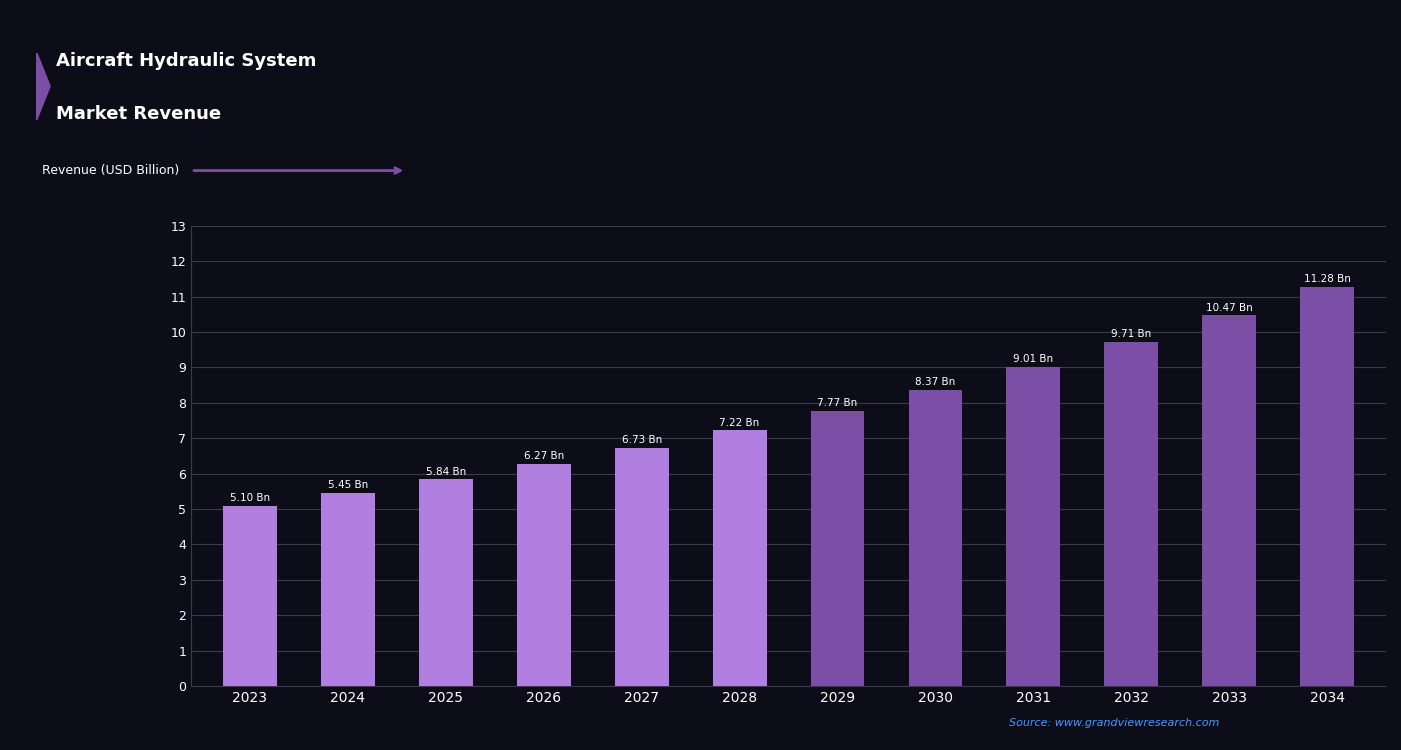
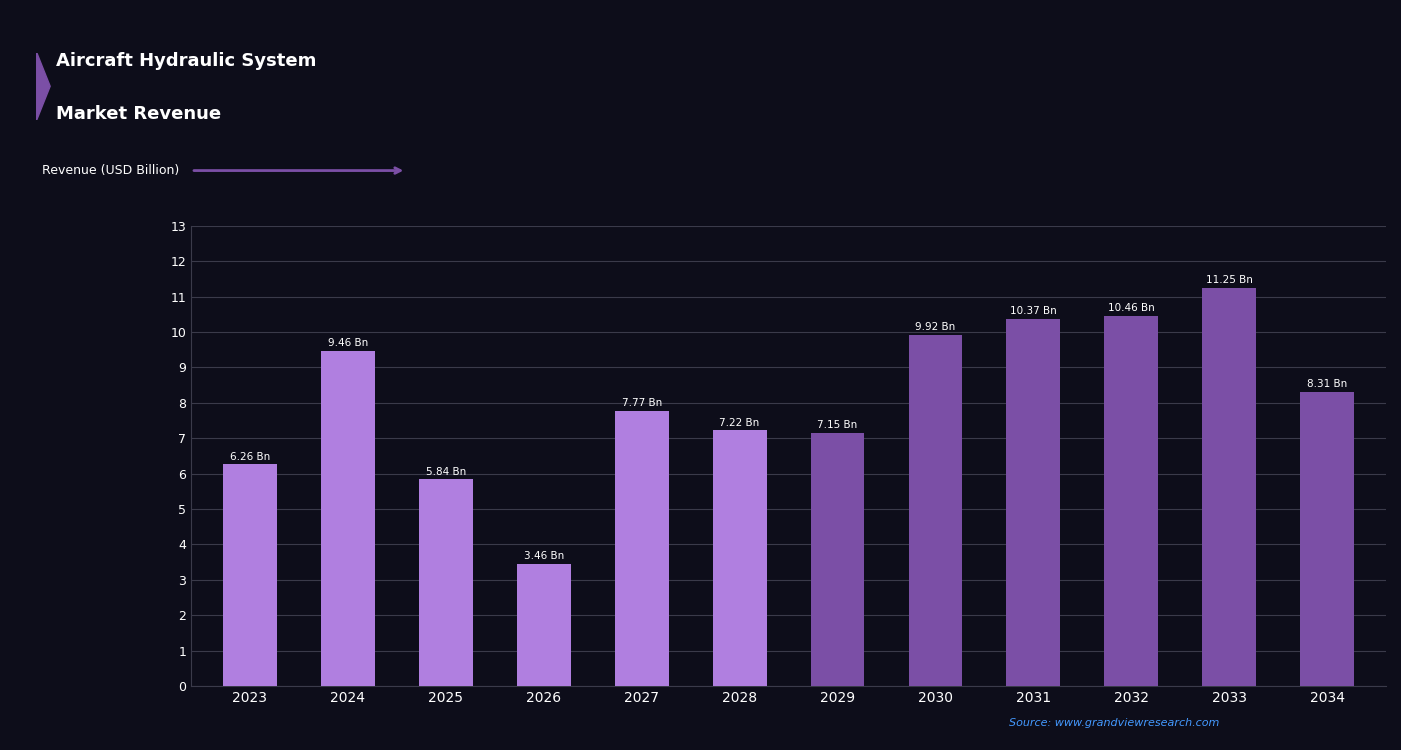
2023: 5.10 -> 6.26
2024: 5.45 -> 9.46
2026: 6.27 -> 3.46
2027: 6.73 -> 7.77
2029: 7.77 -> 7.15
2030: 8.37 -> 9.92
2031: 9.01 -> 10.37
2032: 9.71 -> 10.46
2033: 10.47 -> 11.25
2034: 11.28 -> 8.31
